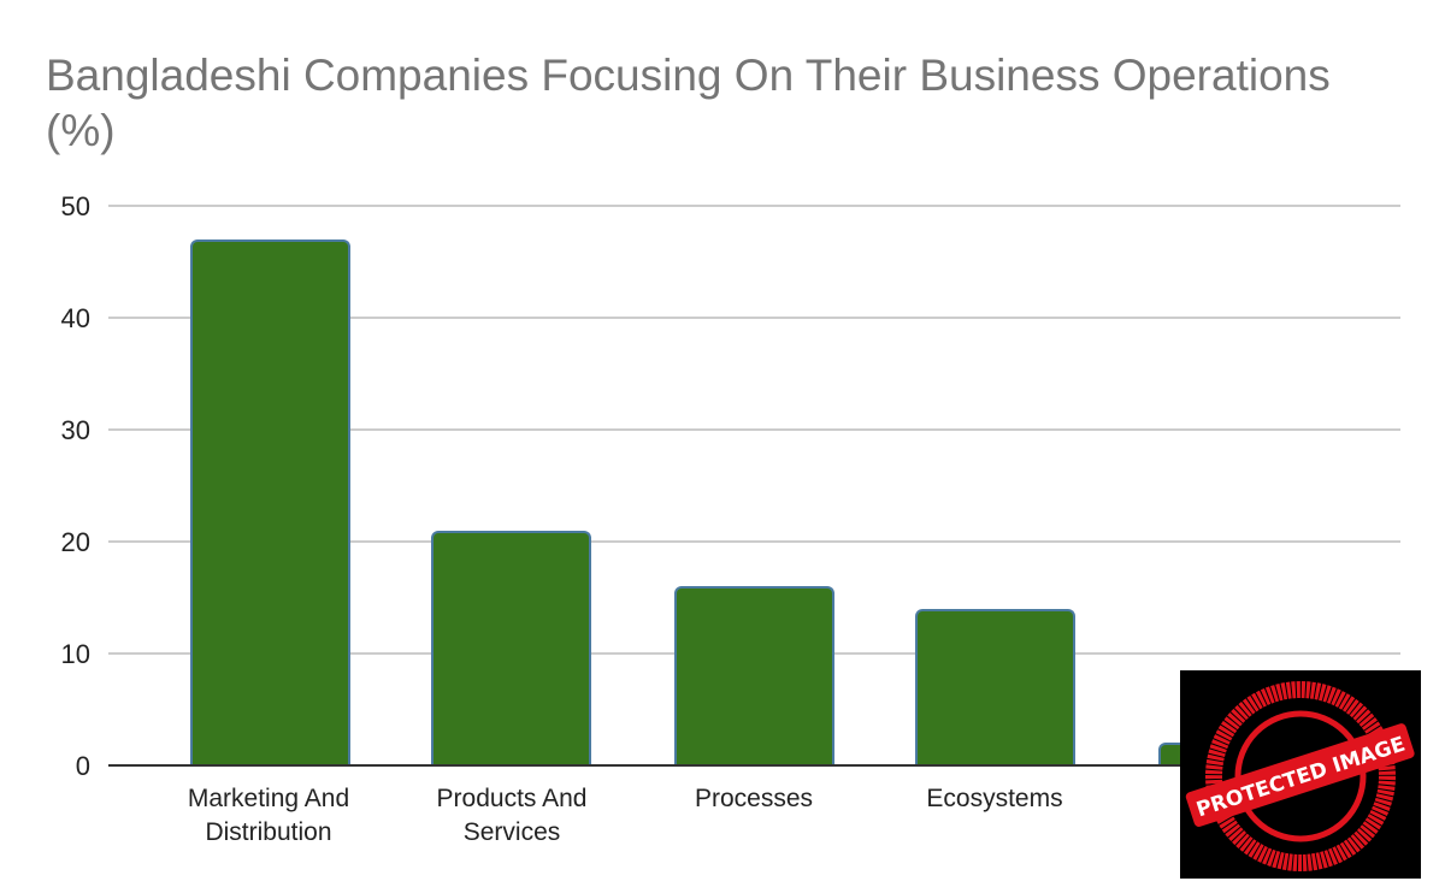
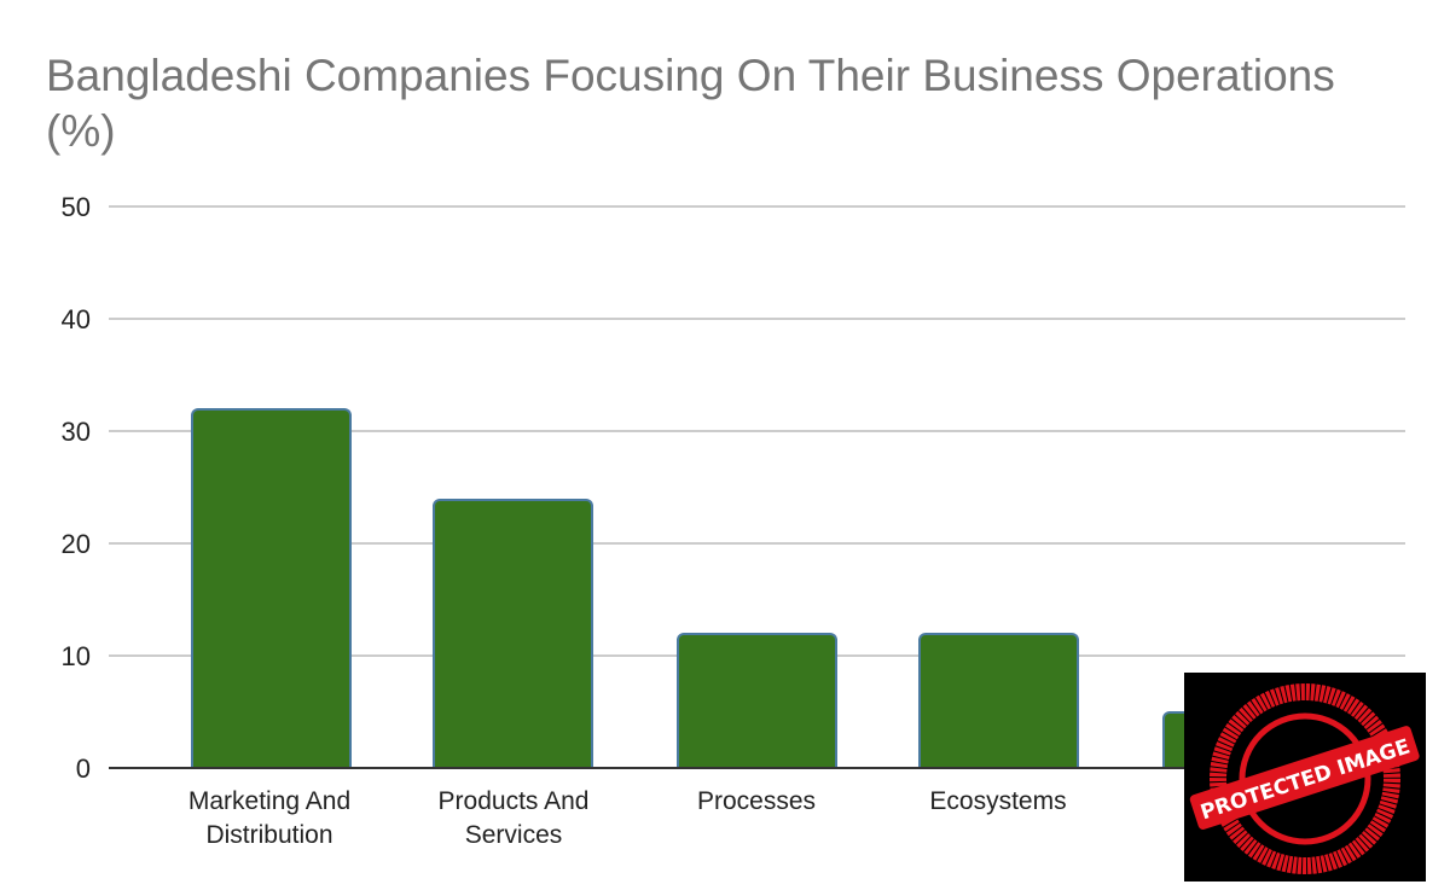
Marketing And Distribution: 47 -> 32
Products And Services: 21 -> 24
Processes: 16 -> 12
Ecosystems: 14 -> 12
Su: 2 -> 5
